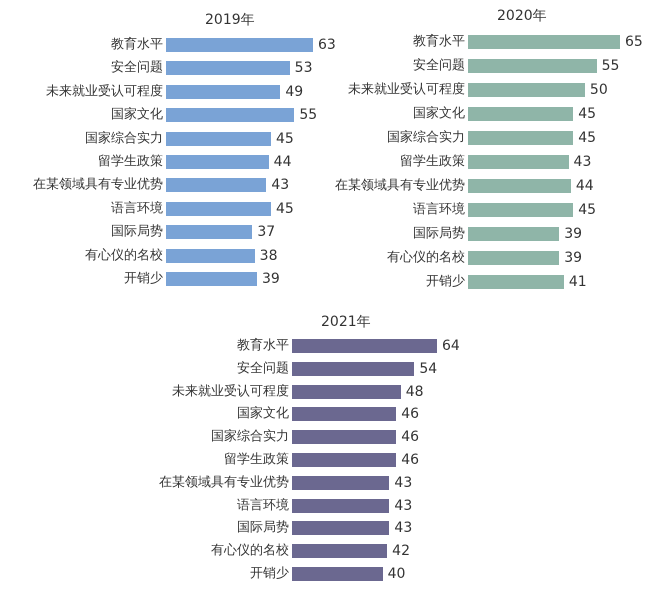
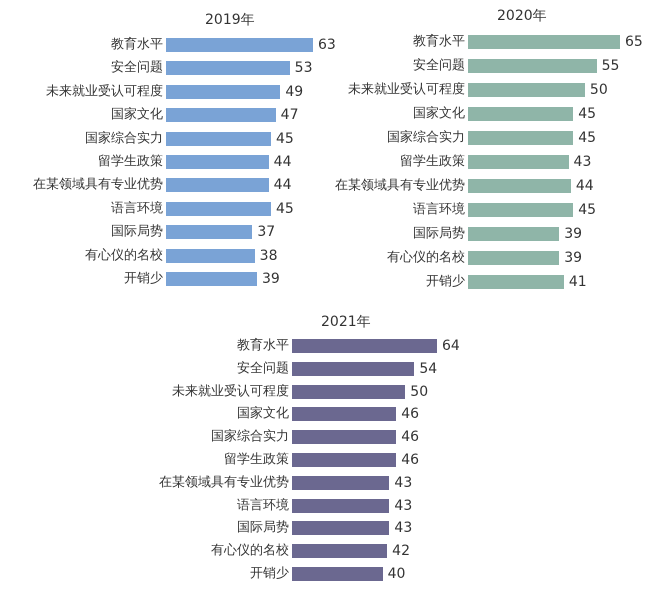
2019年/国家文化: 55 -> 47
2019年/在某领域具有专业优势: 43 -> 44
2021年/未来就业受认可程度: 48 -> 50
